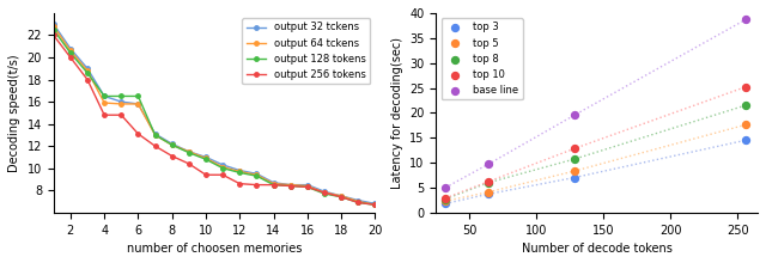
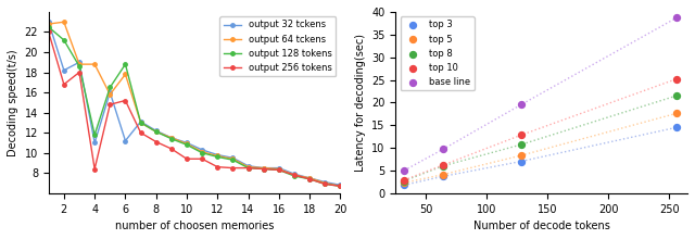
output 32 tckens/2: 20.8 -> 18.2
output 64 tckens/2: 20.6 -> 23.0
output 128 tokens/2: 20.4 -> 21.2
output 256 tokens/2: 20.0 -> 16.8
output 32 tckens/4: 16.5 -> 11.0
output 64 tckens/4: 15.9 -> 18.8
output 128 tokens/4: 16.5 -> 11.8
output 256 tokens/4: 14.8 -> 8.4
output 32 tckens/6: 15.8 -> 11.2
output 64 tckens/6: 15.8 -> 17.8
output 128 tokens/6: 16.5 -> 18.8
output 256 tokens/6: 13.1 -> 15.2
